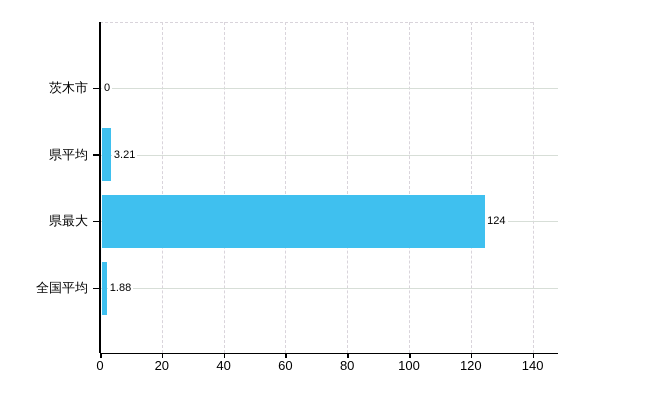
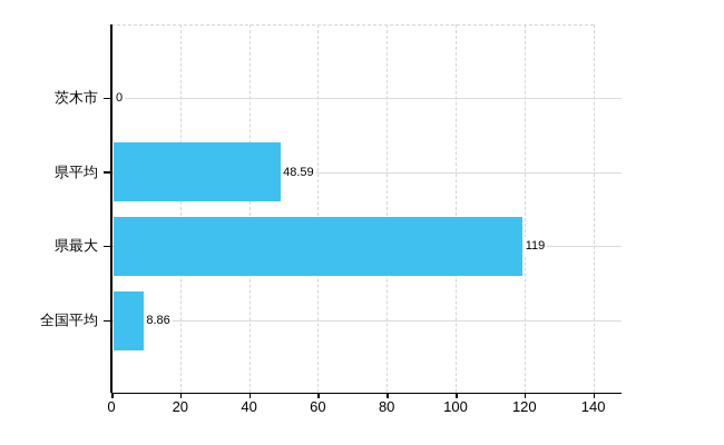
県平均: 3.21 -> 48.59
県最大: 124 -> 119
全国平均: 1.88 -> 8.86
